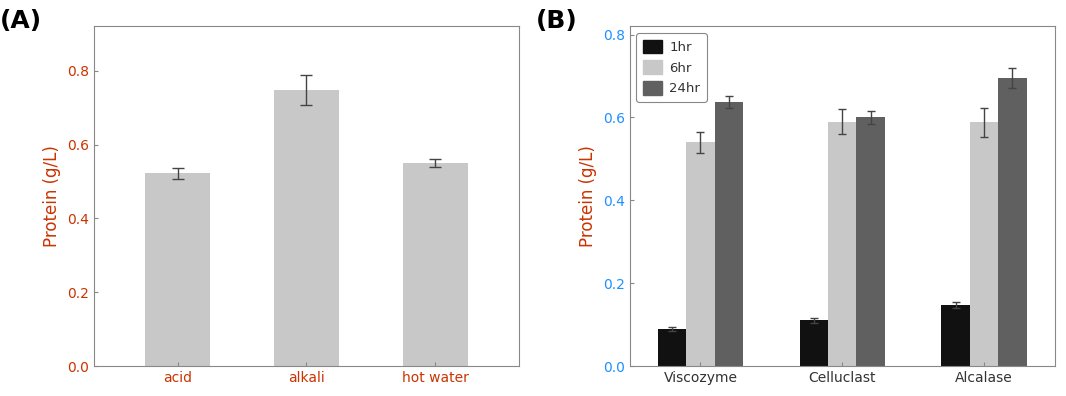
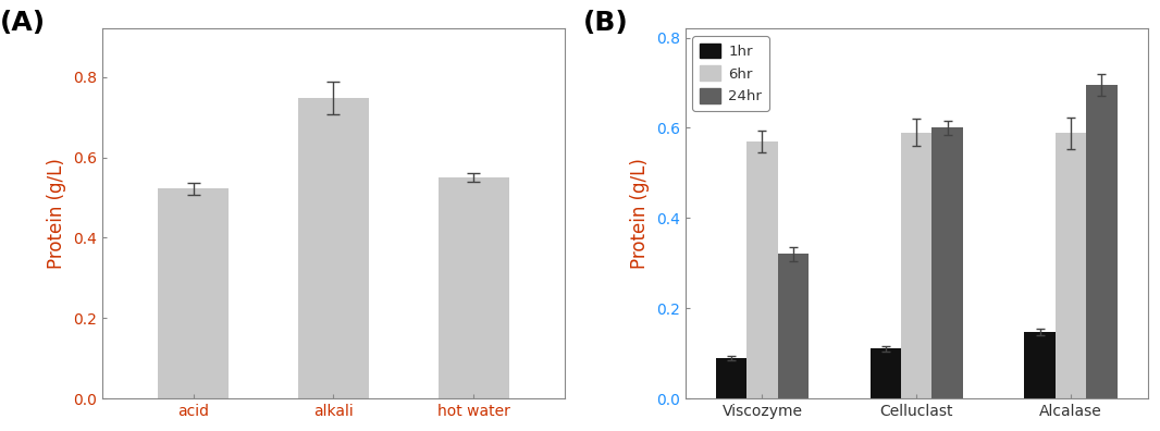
6hr/Viscozyme: 0.540 -> 0.570
24hr/Viscozyme: 0.638 -> 0.320
